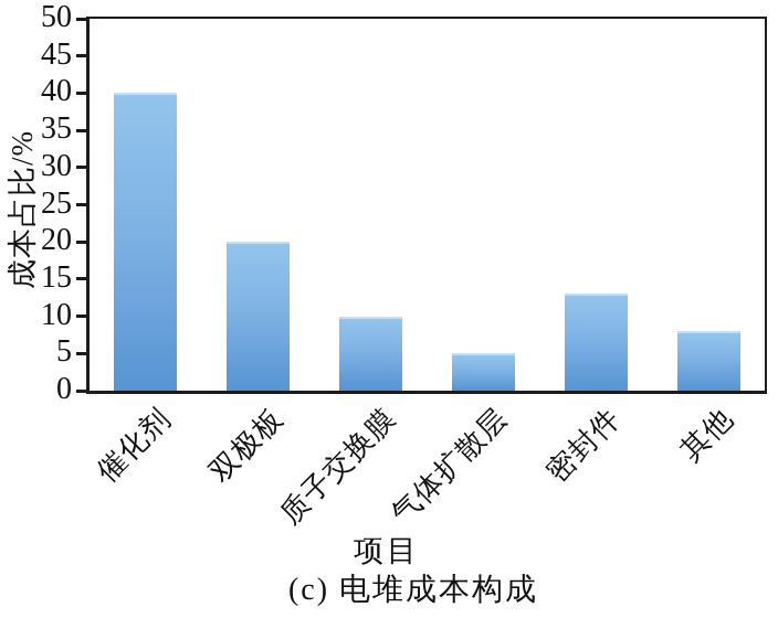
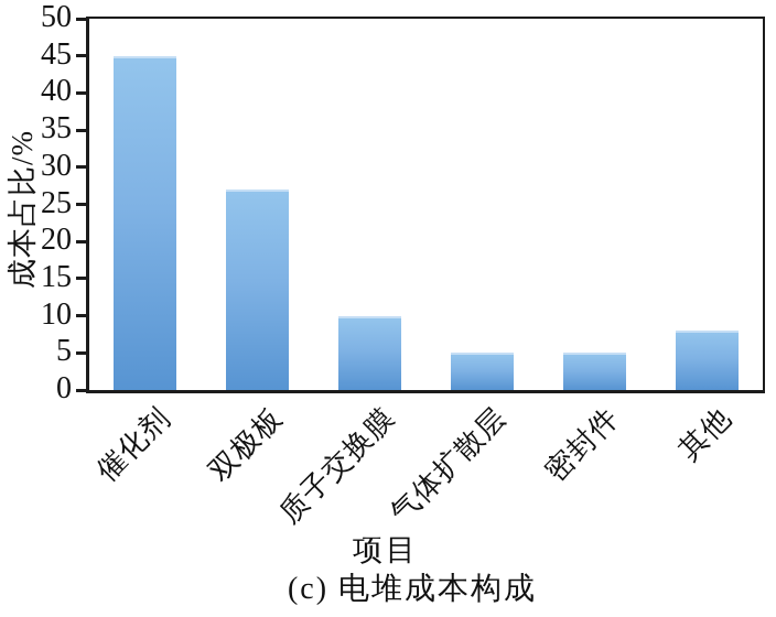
催化剂: 40 -> 45
双极板: 20 -> 27
密封件: 13 -> 5
